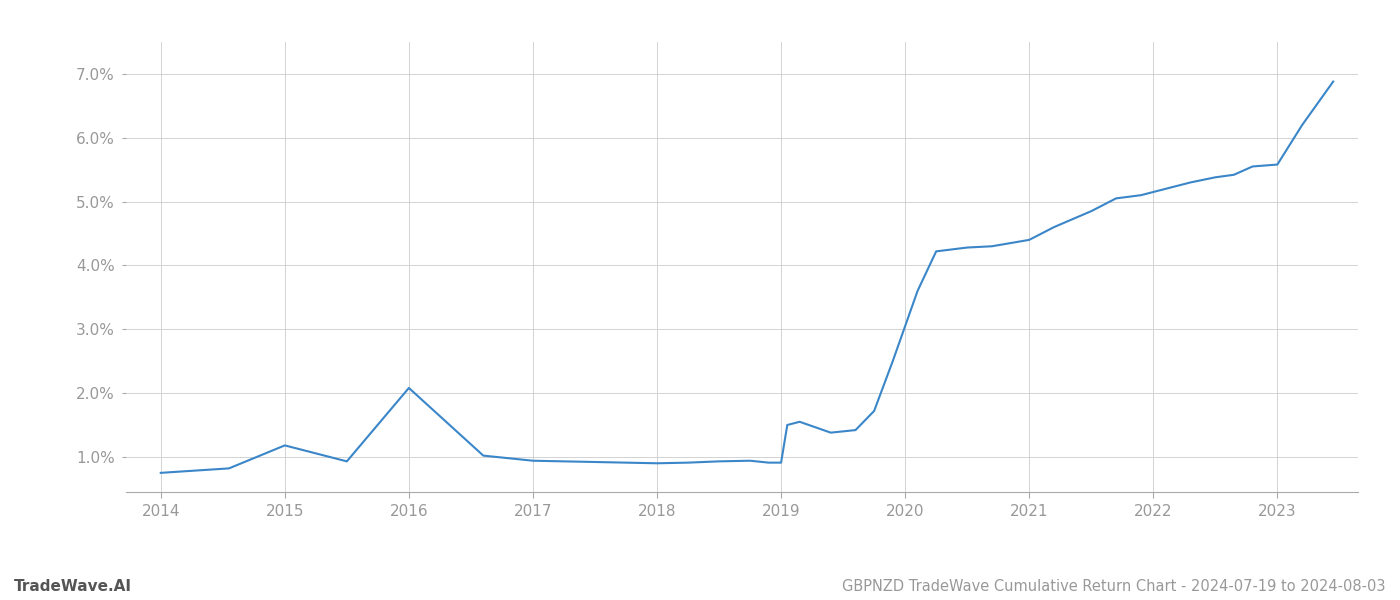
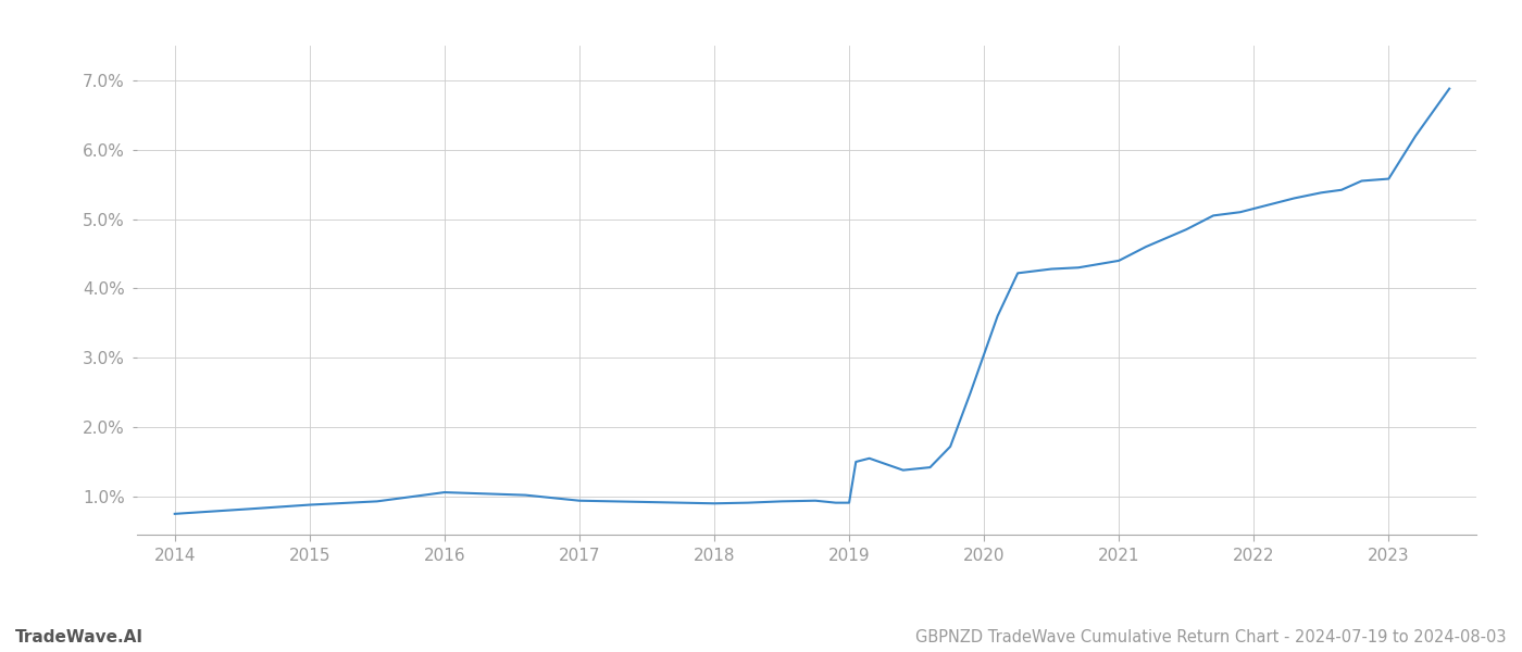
2015: 1.18% -> 0.88%
2016: 2.08% -> 1.06%
